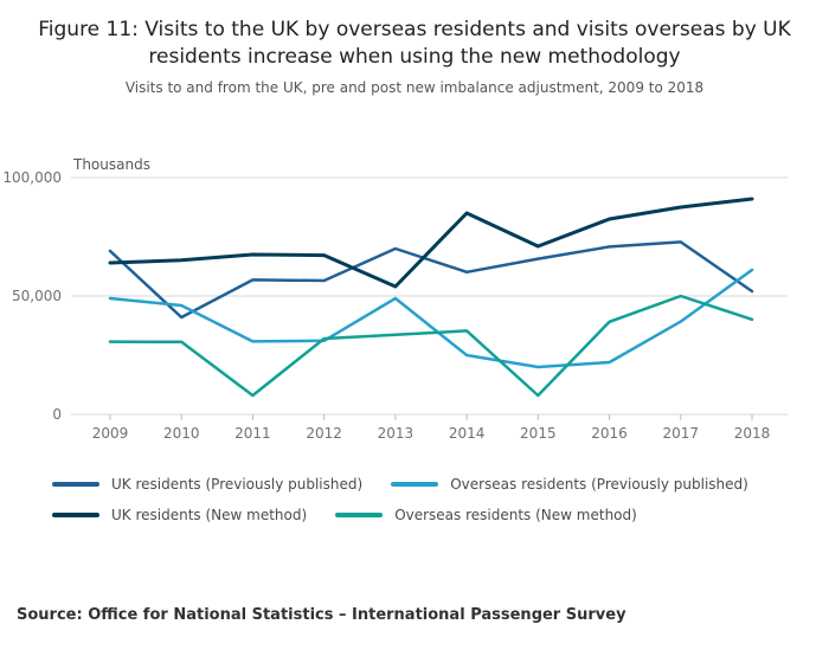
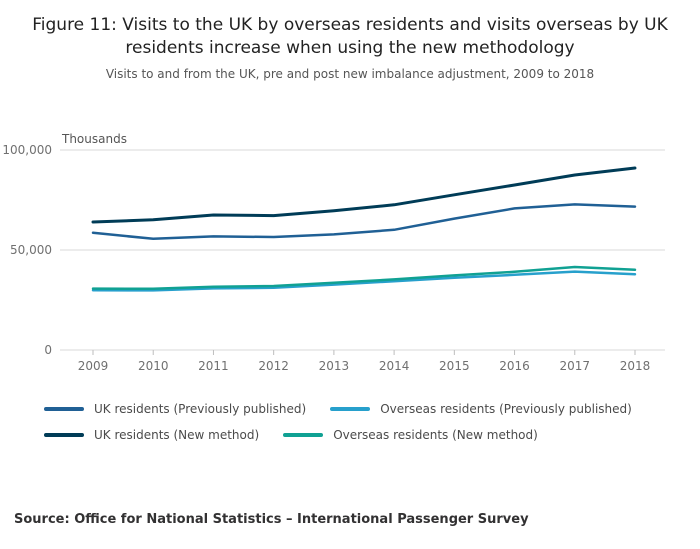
UK residents (Previously published)/2009: 69000 -> 59000
Overseas residents (Previously published)/2009: 49000 -> 30000
UK residents (Previously published)/2010: 41000 -> 56000
Overseas residents (Previously published)/2010: 46000 -> 30000
Overseas residents (New method)/2011: 8000 -> 32000
UK residents (Previously published)/2013: 70000 -> 58000
Overseas residents (Previously published)/2013: 49000 -> 33000
UK residents (New method)/2013: 54000 -> 70000
Overseas residents (Previously published)/2014: 25000 -> 34000
UK residents (New method)/2014: 85000 -> 73000
Overseas residents (Previously published)/2015: 20000 -> 36000
UK residents (New method)/2015: 71000 -> 78000
Overseas residents (New method)/2015: 8000 -> 37000
Overseas residents (Previously published)/2016: 22000 -> 38000
Overseas residents (New method)/2017: 50000 -> 42000
UK residents (Previously published)/2018: 52000 -> 72000
Overseas residents (Previously published)/2018: 61000 -> 38000
